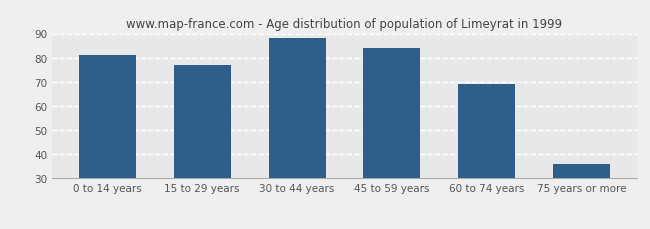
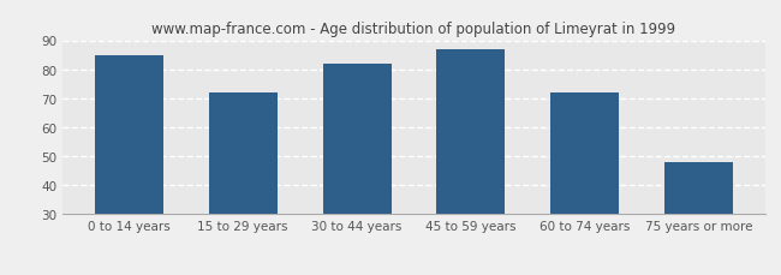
0 to 14 years: 81 -> 85
15 to 29 years: 77 -> 72
30 to 44 years: 88 -> 82
45 to 59 years: 84 -> 87
60 to 74 years: 69 -> 72
75 years or more: 36 -> 48
